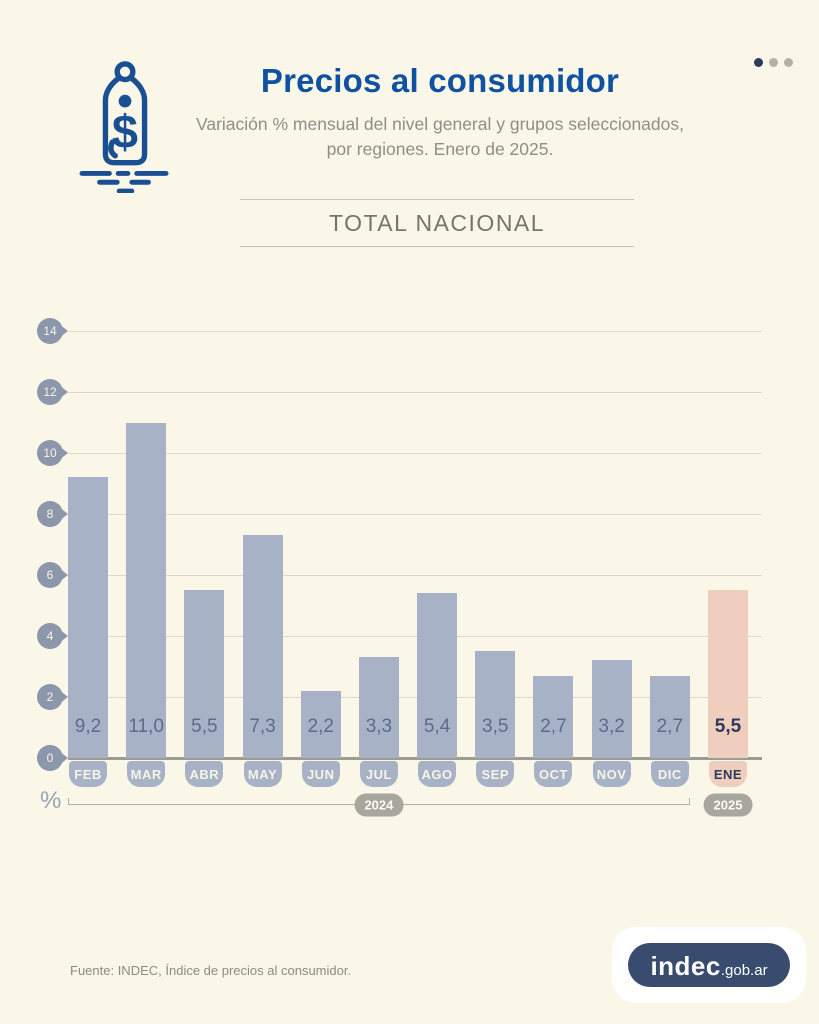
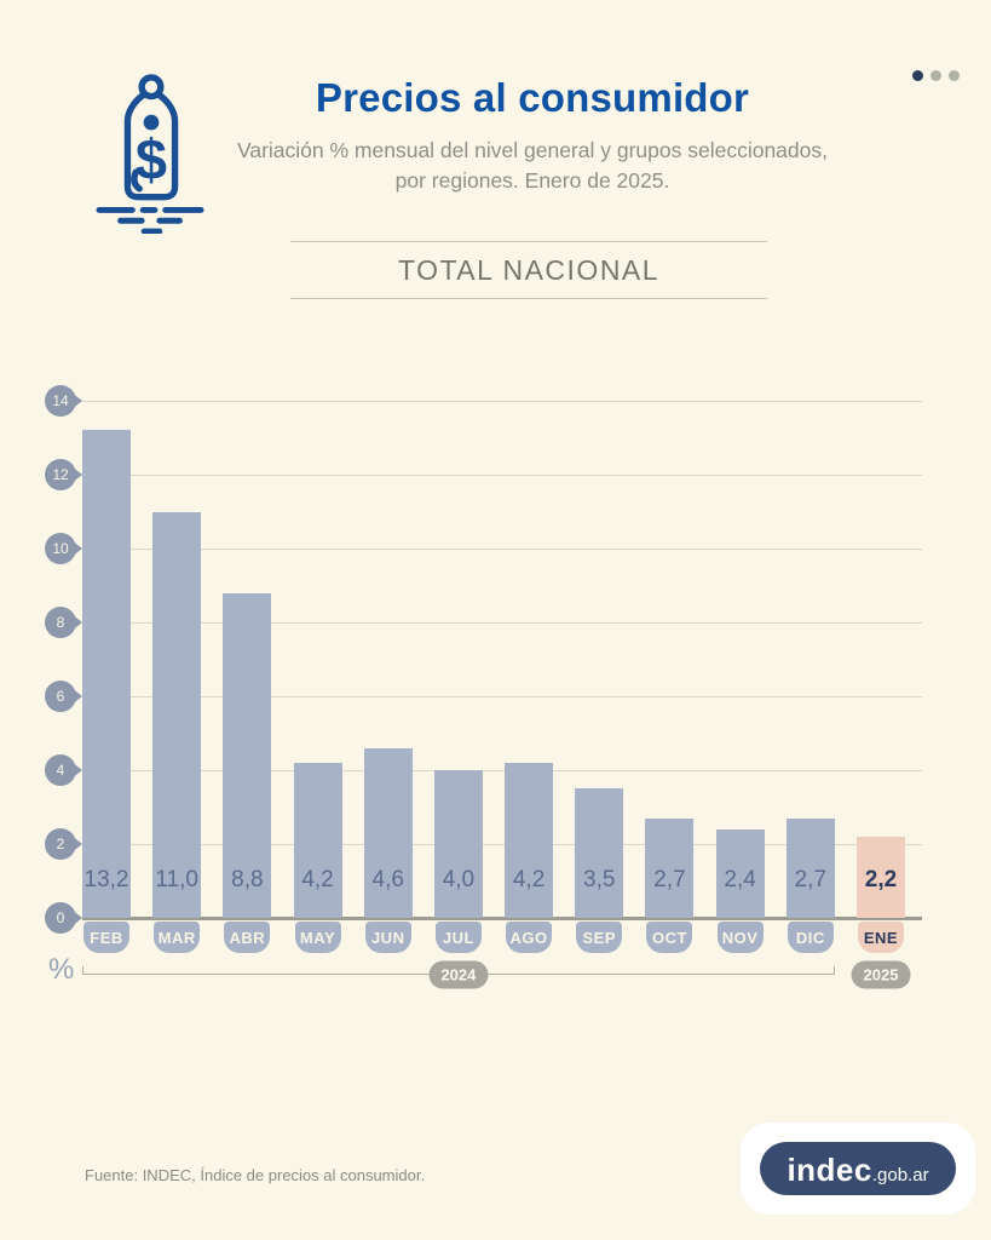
FEB: 9,2 -> 13,2
ABR: 5,5 -> 8,8
MAY: 7,3 -> 4,2
JUN: 2,2 -> 4,6
JUL: 3,3 -> 4,0
AGO: 5,4 -> 4,2
NOV: 3,2 -> 2,4
ENE: 5,5 -> 2,2
